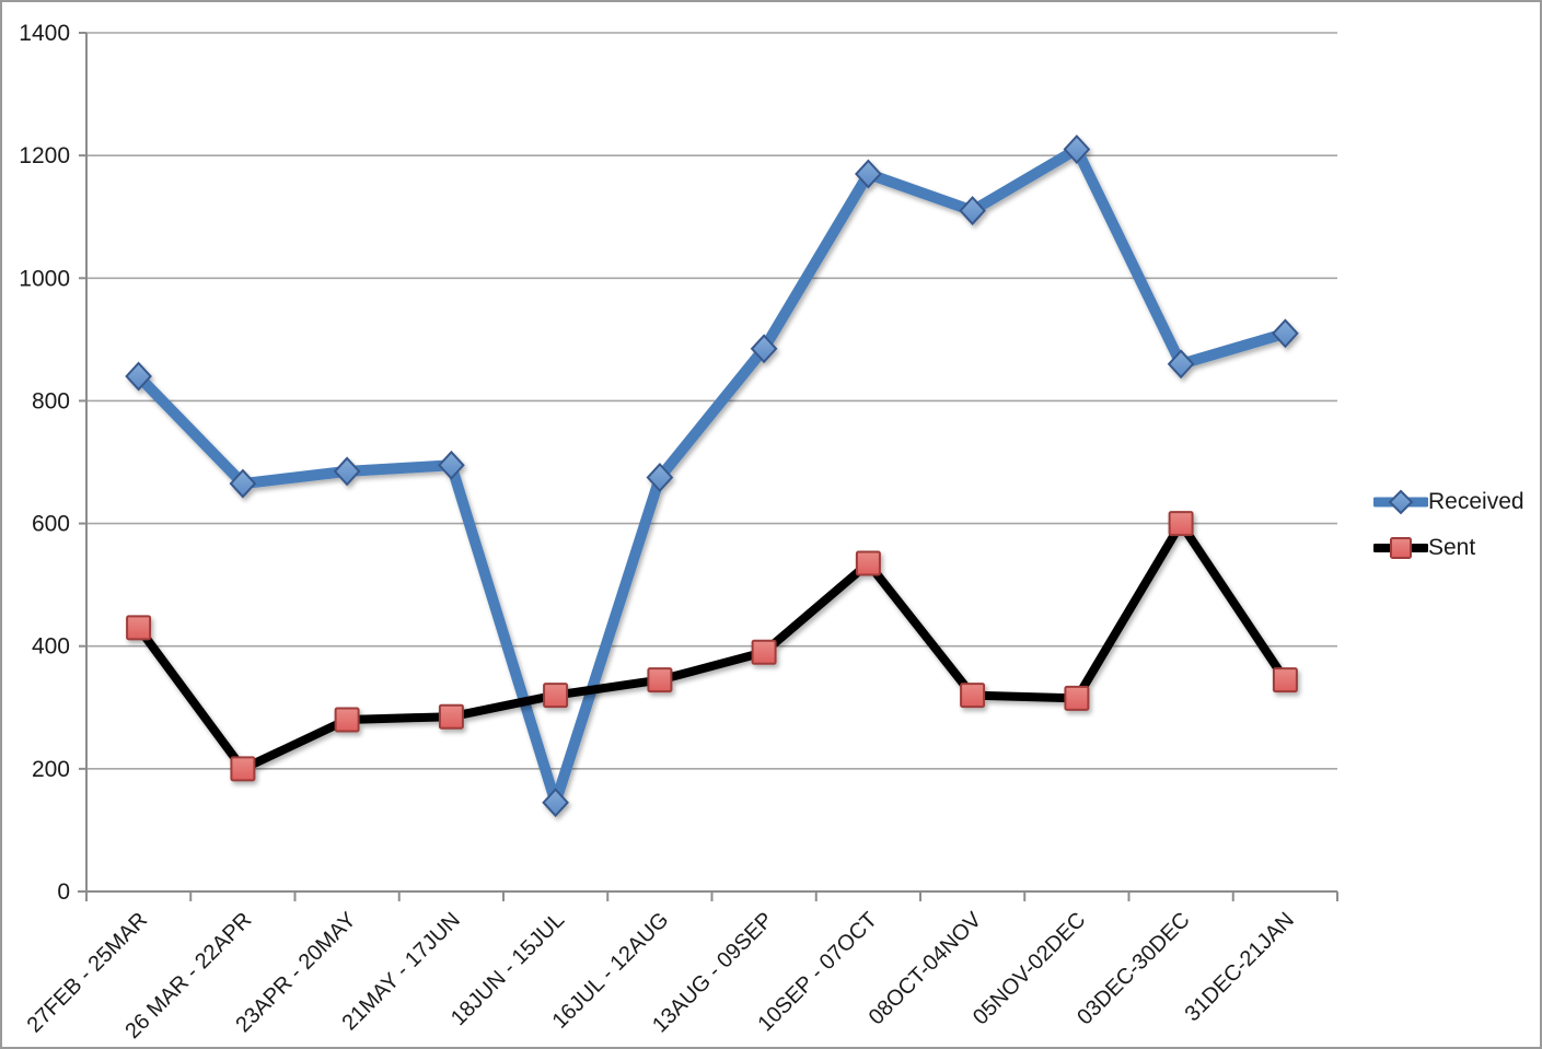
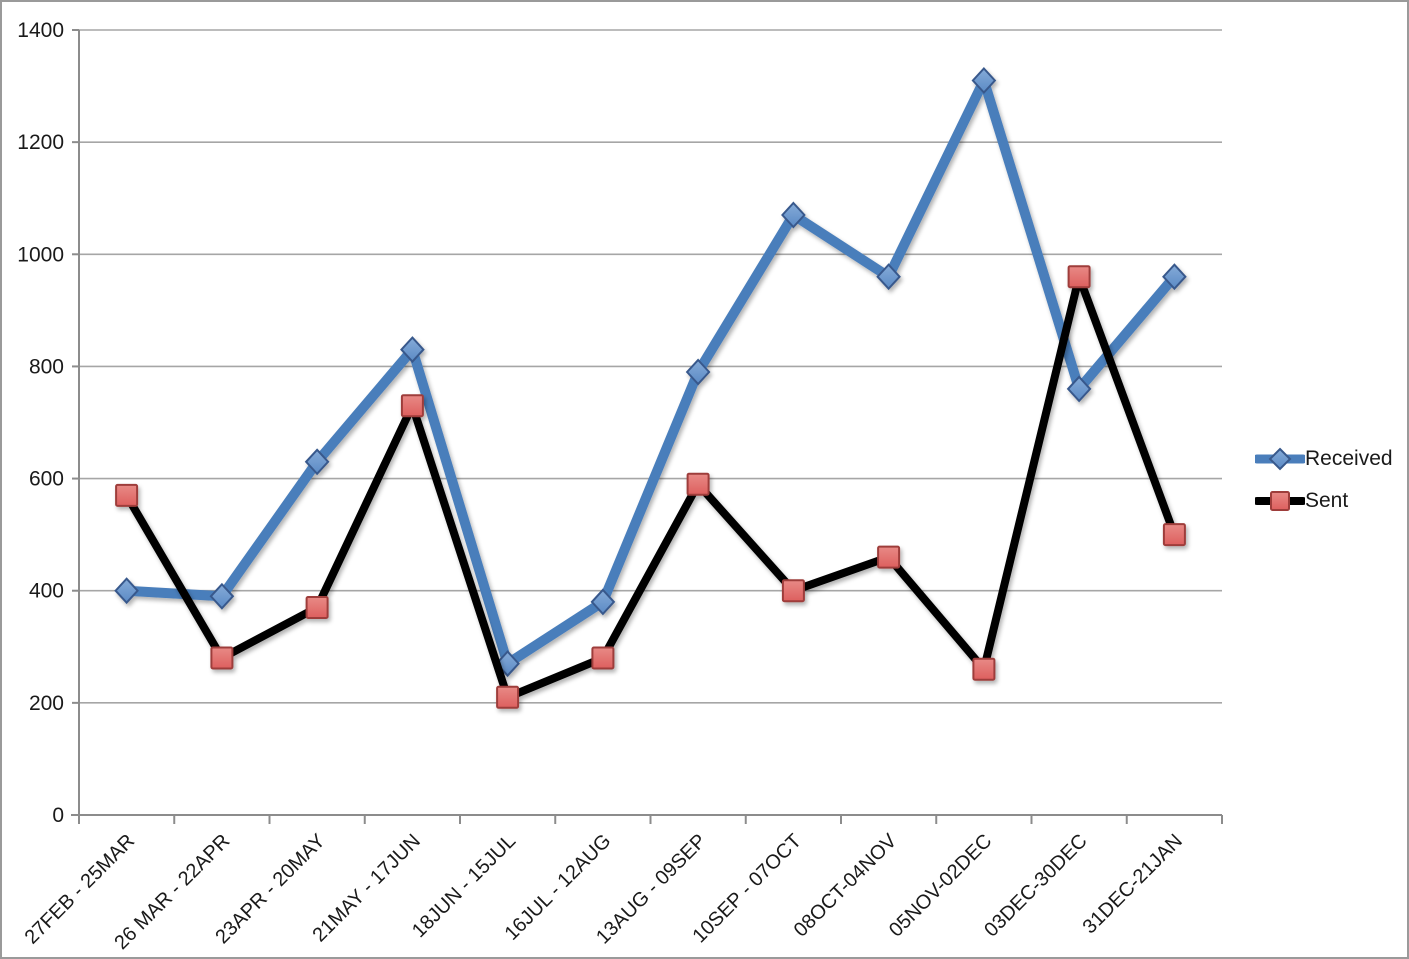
Received/27FEB - 25MAR: 840 -> 400
Sent/27FEB - 25MAR: 430 -> 570
Received/26 MAR - 22APR: 660 -> 390
Sent/26 MAR - 22APR: 200 -> 280
Received/23APR - 20MAY: 680 -> 630
Sent/23APR - 20MAY: 280 -> 370
Received/21MAY - 17JUN: 700 -> 830
Sent/21MAY - 17JUN: 280 -> 730
Received/18JUN - 15JUL: 140 -> 270
Sent/18JUN - 15JUL: 320 -> 210
Received/16JUL - 12AUG: 680 -> 380
Sent/16JUL - 12AUG: 340 -> 280
Received/13AUG - 09SEP: 880 -> 790
Sent/13AUG - 09SEP: 390 -> 590
Received/10SEP - 07OCT: 1170 -> 1070
Sent/10SEP - 07OCT: 540 -> 400
Received/08OCT-04NOV: 1110 -> 960
Sent/08OCT-04NOV: 320 -> 460
Received/05NOV-02DEC: 1210 -> 1310
Sent/05NOV-02DEC: 320 -> 260
Received/03DEC-30DEC: 860 -> 760
Sent/03DEC-30DEC: 600 -> 960
Received/31DEC-21JAN: 910 -> 960
Sent/31DEC-21JAN: 340 -> 500
